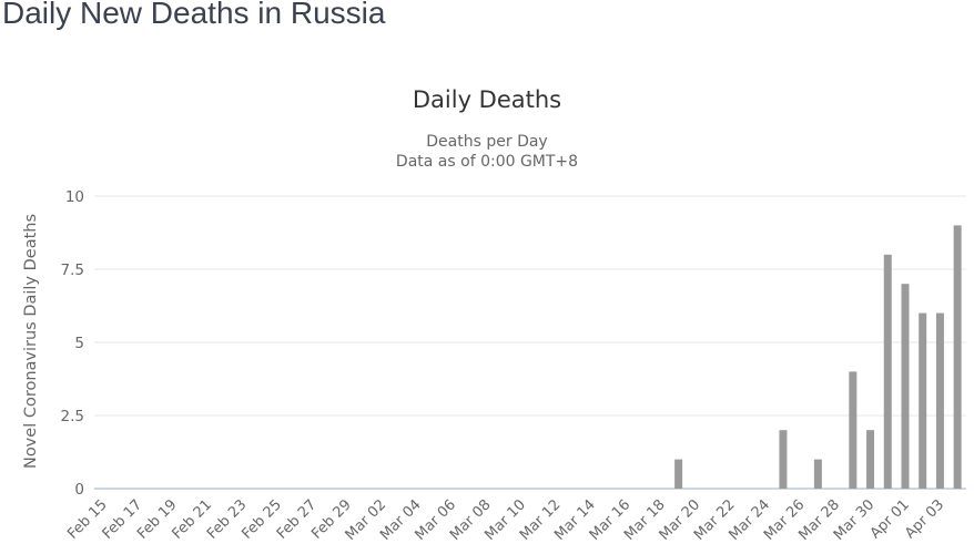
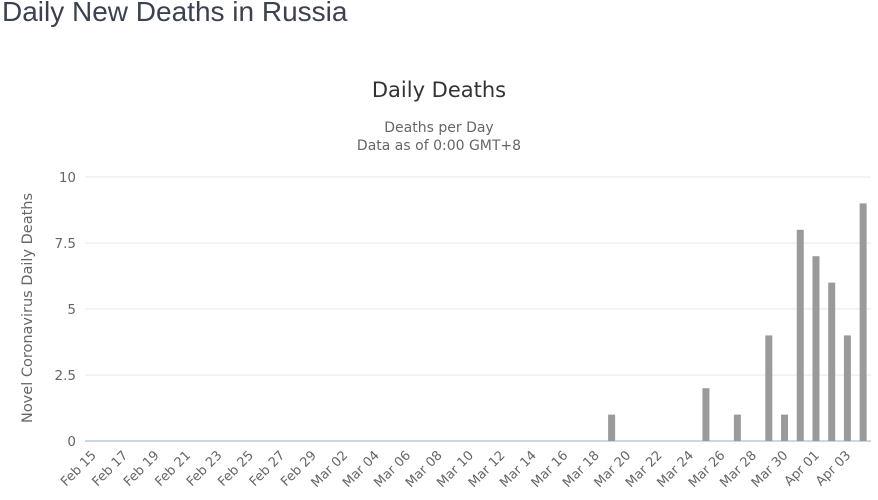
Mar 30: 2 -> 1
Apr 03: 6 -> 4
